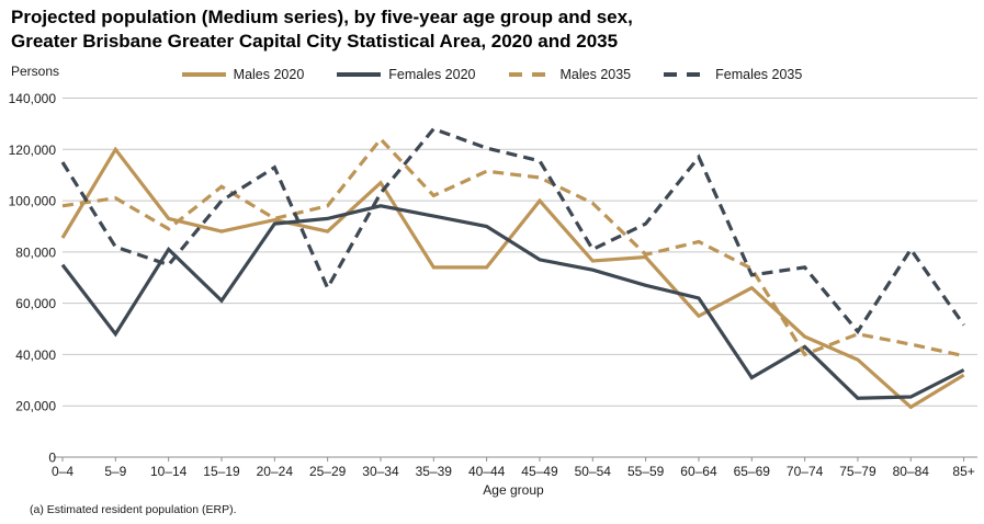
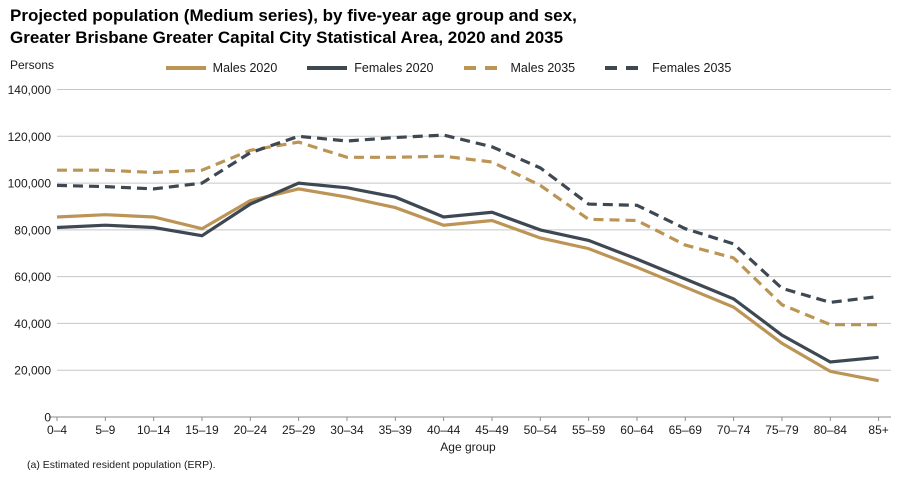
Females 2020/0–4: 75000 -> 81000
Males 2035/0–4: 98000 -> 106000
Females 2035/0–4: 115000 -> 99000
Males 2020/5–9: 120000 -> 86000
Females 2020/5–9: 48000 -> 82000
Males 2035/5–9: 101000 -> 106000
Females 2035/5–9: 82000 -> 98000
Males 2020/10–14: 93000 -> 86000
Males 2035/10–14: 89000 -> 104000
Females 2035/10–14: 75000 -> 98000
Males 2020/15–19: 88000 -> 80000
Females 2020/15–19: 61000 -> 78000
Males 2035/20–24: 93000 -> 114000
Males 2020/25–29: 88000 -> 98000
Females 2020/25–29: 93000 -> 100000
Males 2035/25–29: 98000 -> 118000
Females 2035/25–29: 66000 -> 120000
Males 2020/30–34: 107000 -> 94000
Males 2035/30–34: 124000 -> 111000
Females 2035/30–34: 103000 -> 118000
Males 2020/35–39: 74000 -> 90000
Males 2035/35–39: 102000 -> 111000
Females 2035/35–39: 128000 -> 120000
Males 2020/40–44: 74000 -> 82000
Females 2020/40–44: 90000 -> 86000
Males 2020/45–49: 100000 -> 84000
Females 2020/45–49: 77000 -> 88000
Females 2020/50–54: 73000 -> 80000
Females 2035/50–54: 81000 -> 106000
Males 2020/55–59: 78000 -> 72000
Females 2020/55–59: 67000 -> 76000
Males 2035/55–59: 79000 -> 84000
Males 2020/60–64: 55000 -> 64000
Females 2020/60–64: 62000 -> 68000
Females 2035/60–64: 117000 -> 90000
Males 2020/65–69: 66000 -> 56000
Females 2020/65–69: 31000 -> 59000
Females 2035/65–69: 71000 -> 80000
Females 2020/70–74: 43000 -> 50000
Males 2035/70–74: 40000 -> 68000
Males 2020/75–79: 38000 -> 32000
Females 2020/75–79: 23000 -> 35000
Females 2035/75–79: 49000 -> 55000
Males 2035/80–84: 44000 -> 40000
Females 2035/80–84: 81000 -> 49000
Males 2020/85+: 32000 -> 16000
Females 2020/85+: 34000 -> 26000
